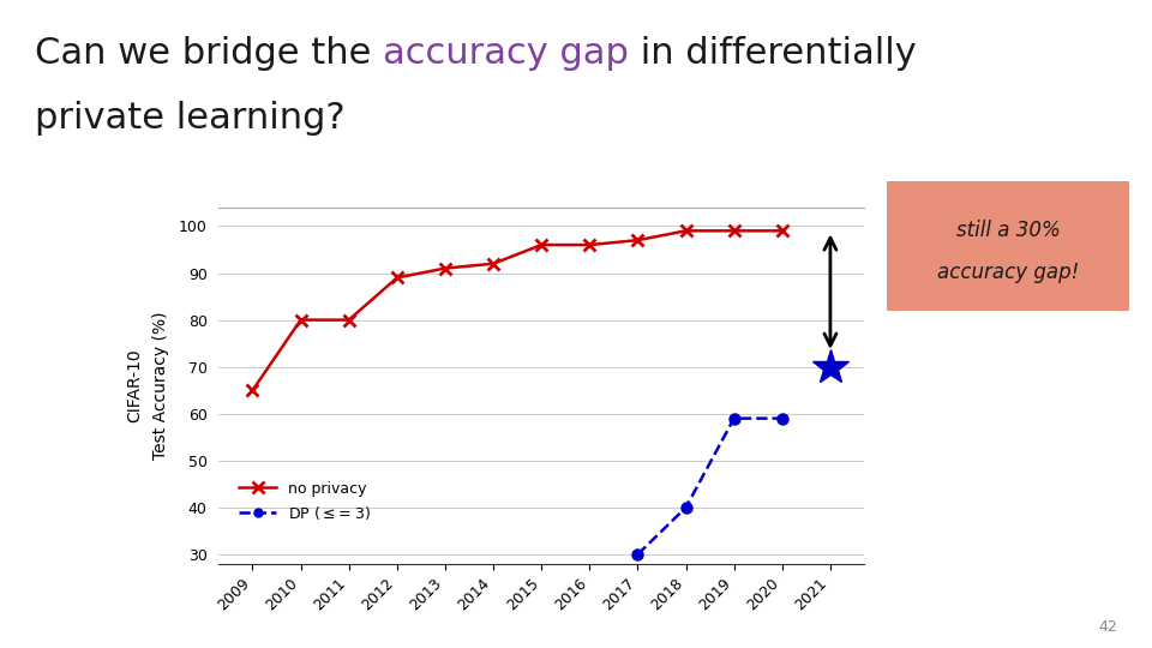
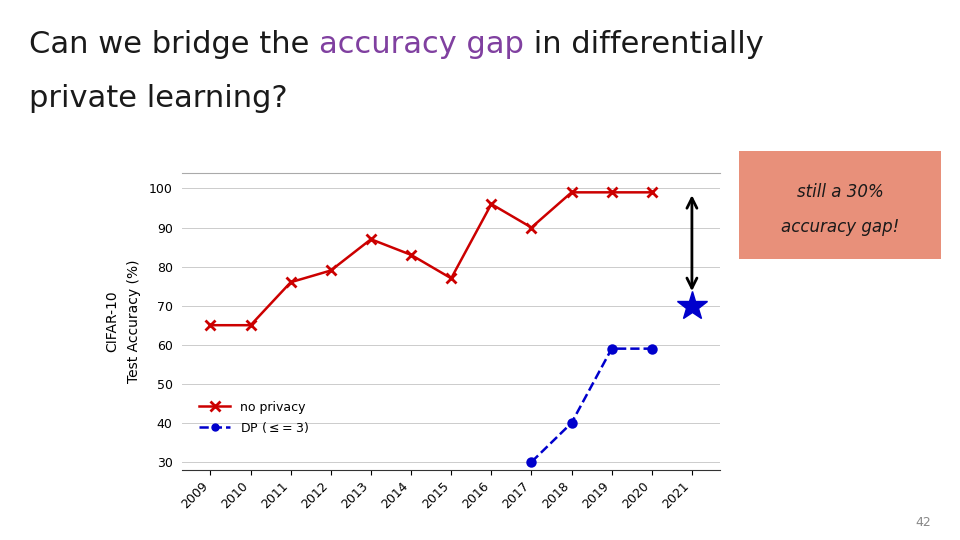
no privacy/2010: 80 -> 65
no privacy/2011: 80 -> 76
no privacy/2012: 89 -> 79
no privacy/2013: 91 -> 87
no privacy/2014: 92 -> 83
no privacy/2015: 96 -> 77
no privacy/2017: 97 -> 90
